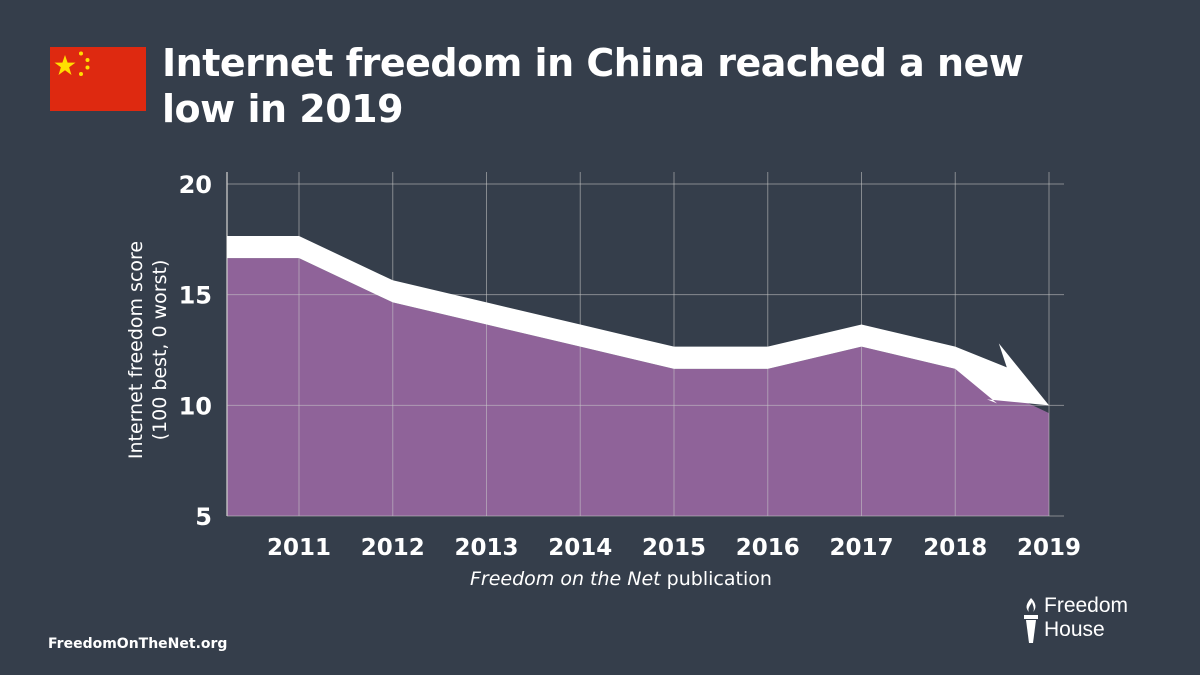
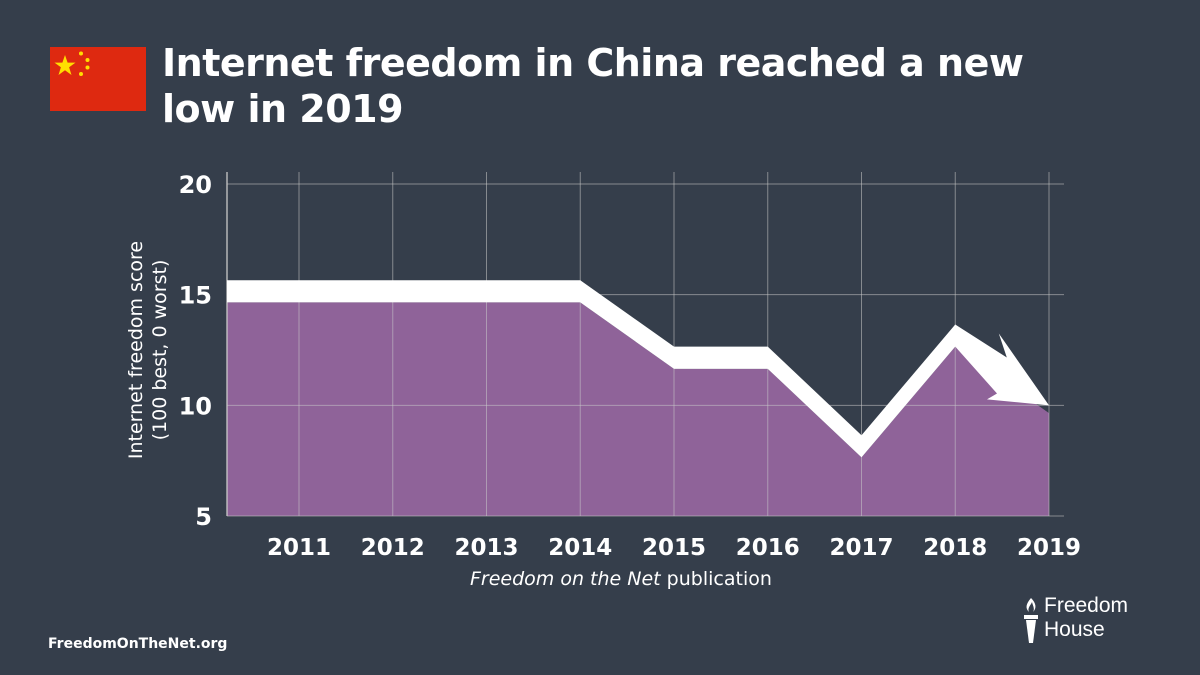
2011: 17 -> 15
2013: 14 -> 15
2014: 13 -> 15
2017: 13 -> 8
2018: 12 -> 13
